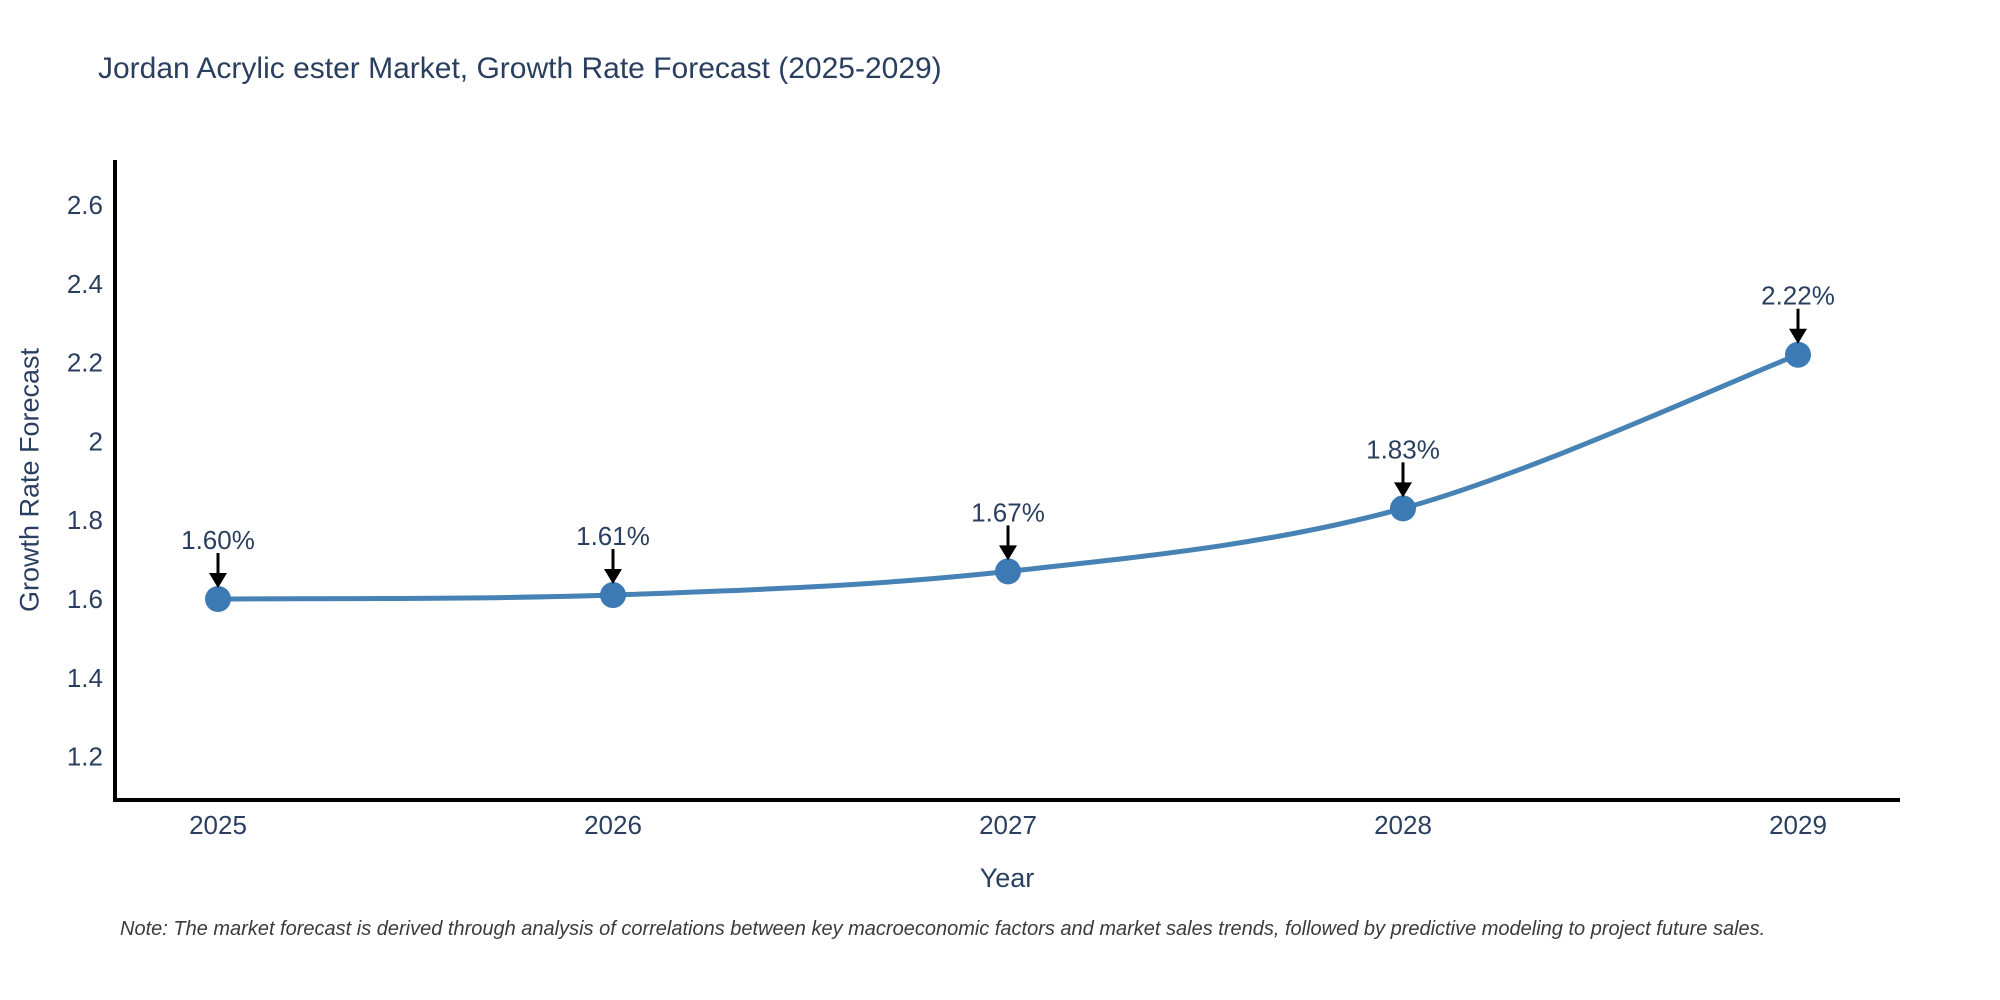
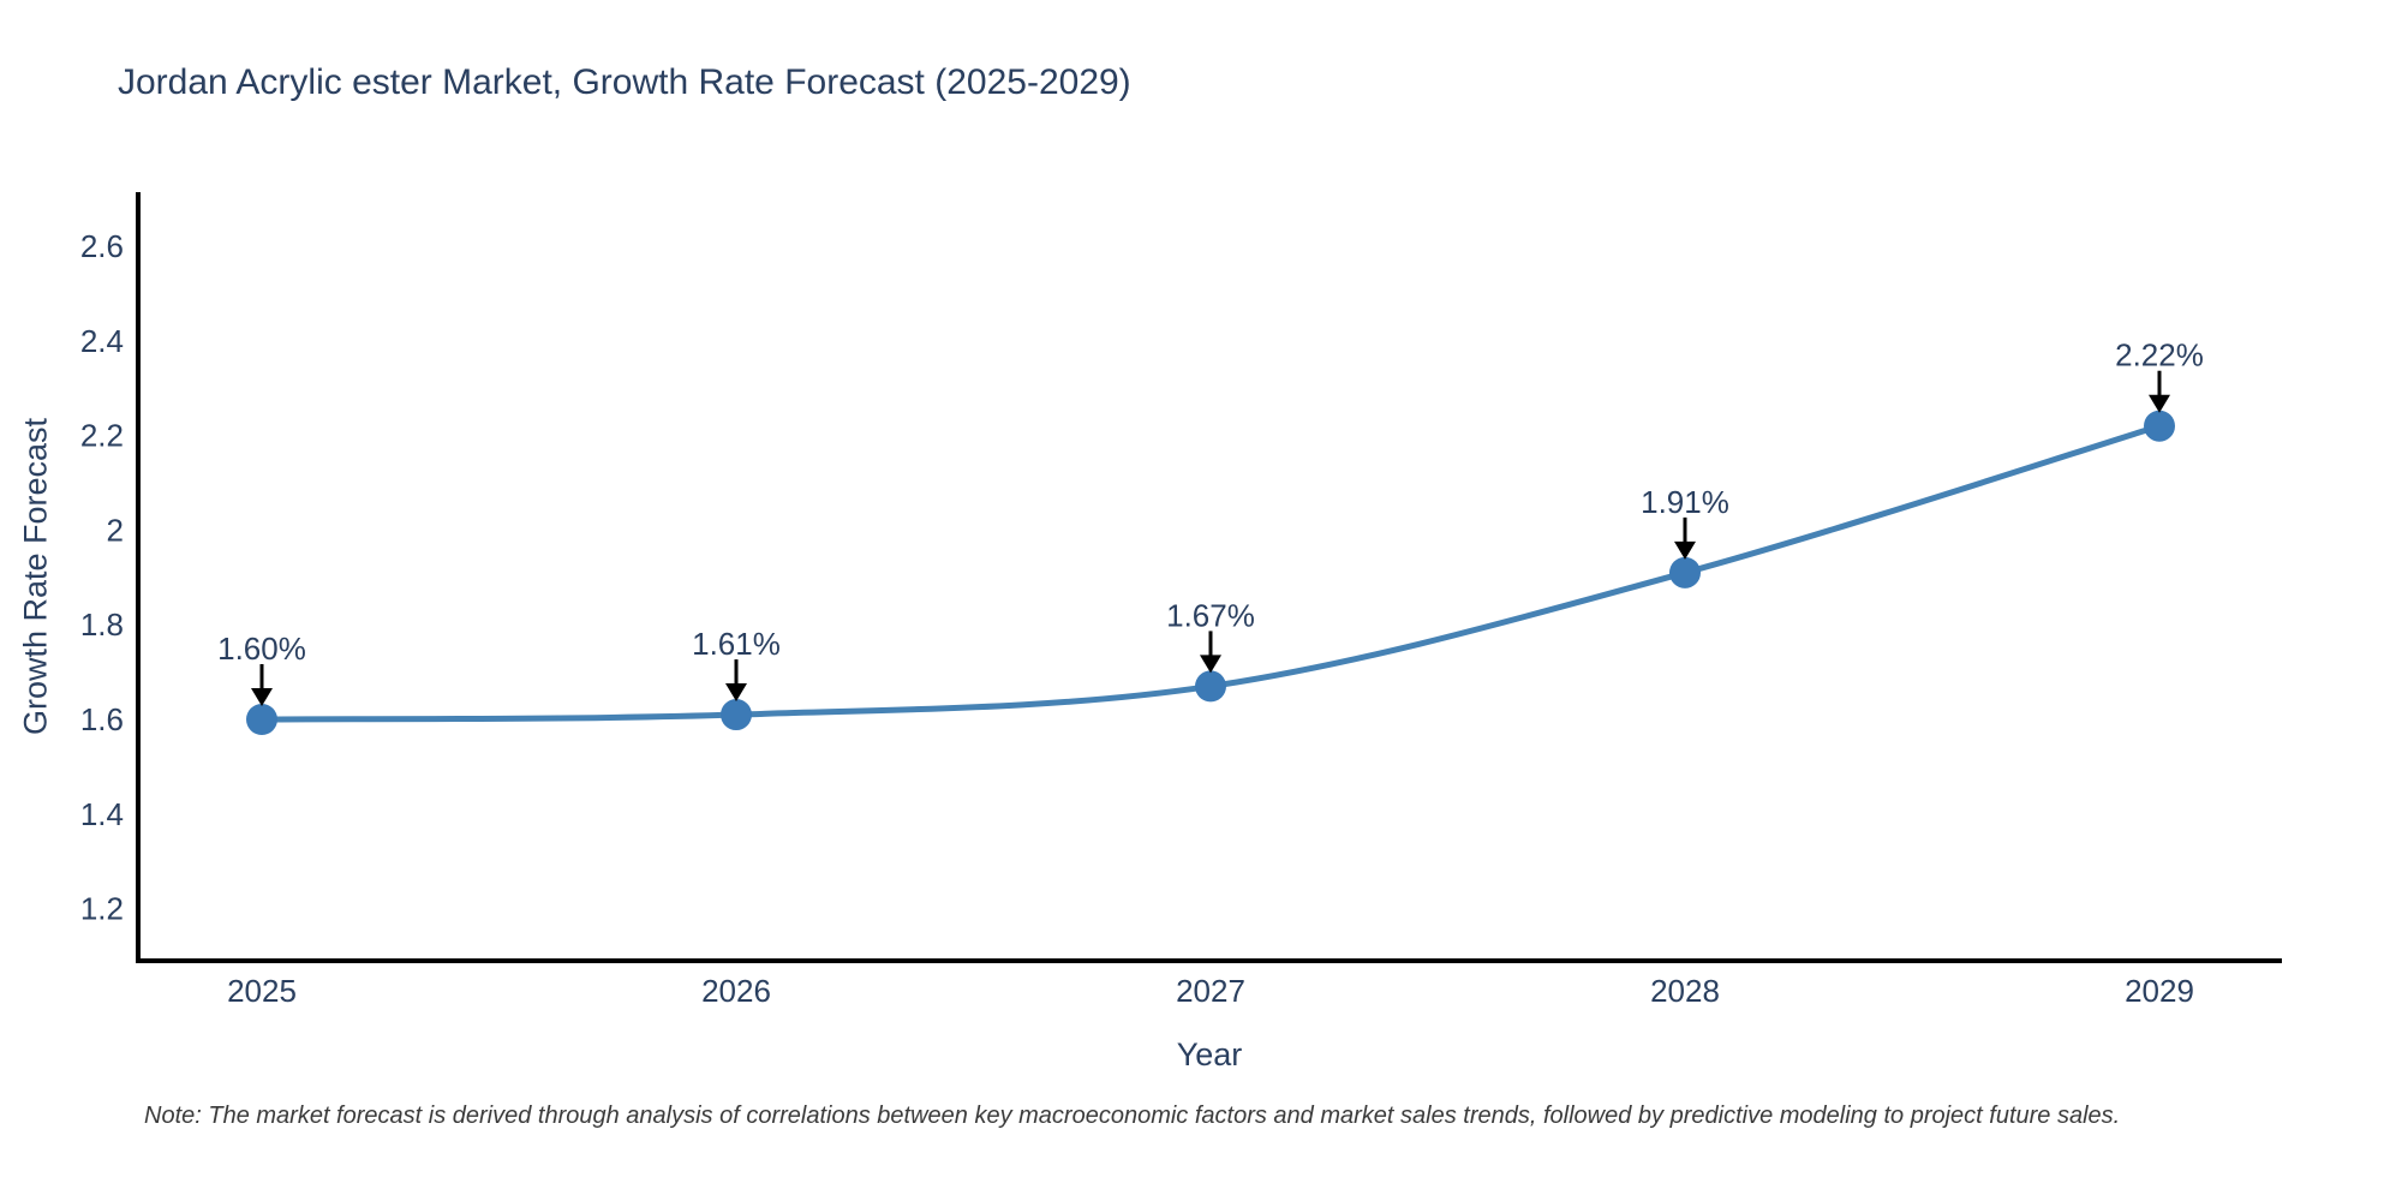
2028: 1.83% -> 1.91%
